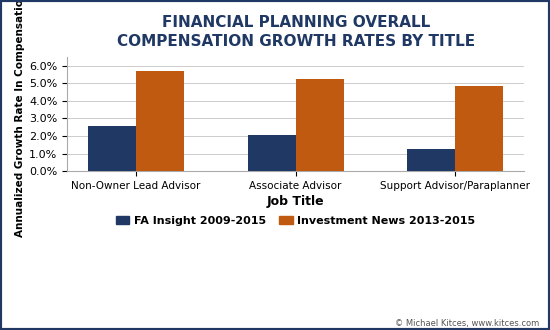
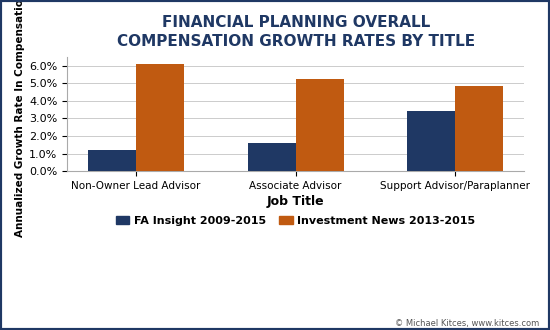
FA Insight 2009-2015/Non-Owner Lead Advisor: 2.6% -> 1.2%
Investment News 2013-2015/Non-Owner Lead Advisor: 5.7% -> 6.1%
FA Insight 2009-2015/Associate Advisor: 2.1% -> 1.6%
FA Insight 2009-2015/Support Advisor/Paraplanner: 1.3% -> 3.4%
